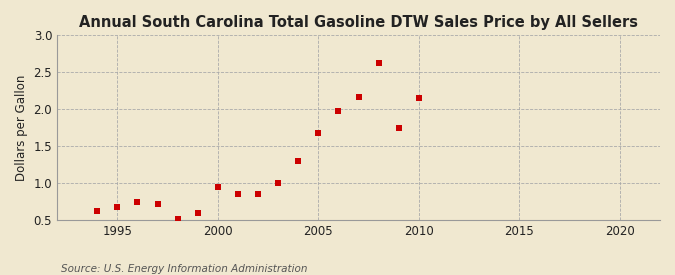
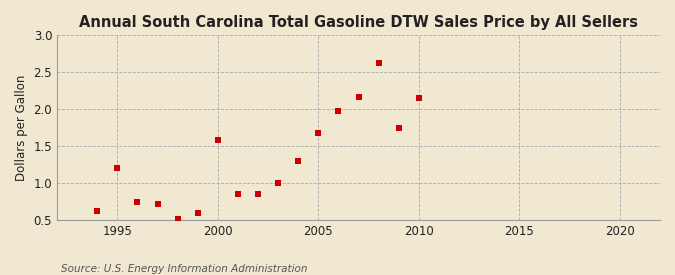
1995: 0.68 -> 1.20
2000: 0.95 -> 1.58
